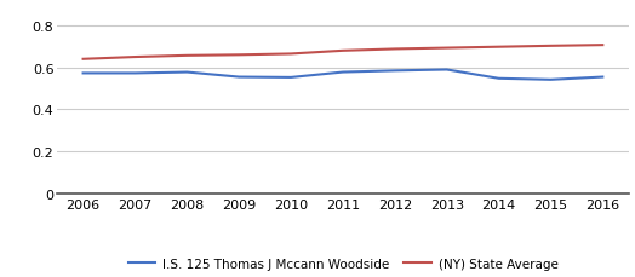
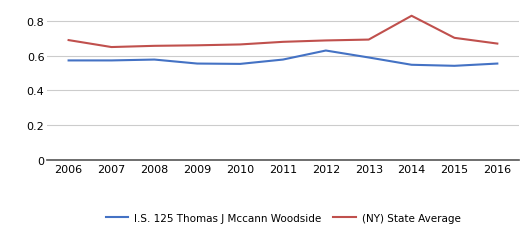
(NY) State Average/2006: 0.64 -> 0.69
I.S. 125 Thomas J Mccann Woodside/2012: 0.58 -> 0.63
(NY) State Average/2014: 0.70 -> 0.83
(NY) State Average/2016: 0.71 -> 0.67
